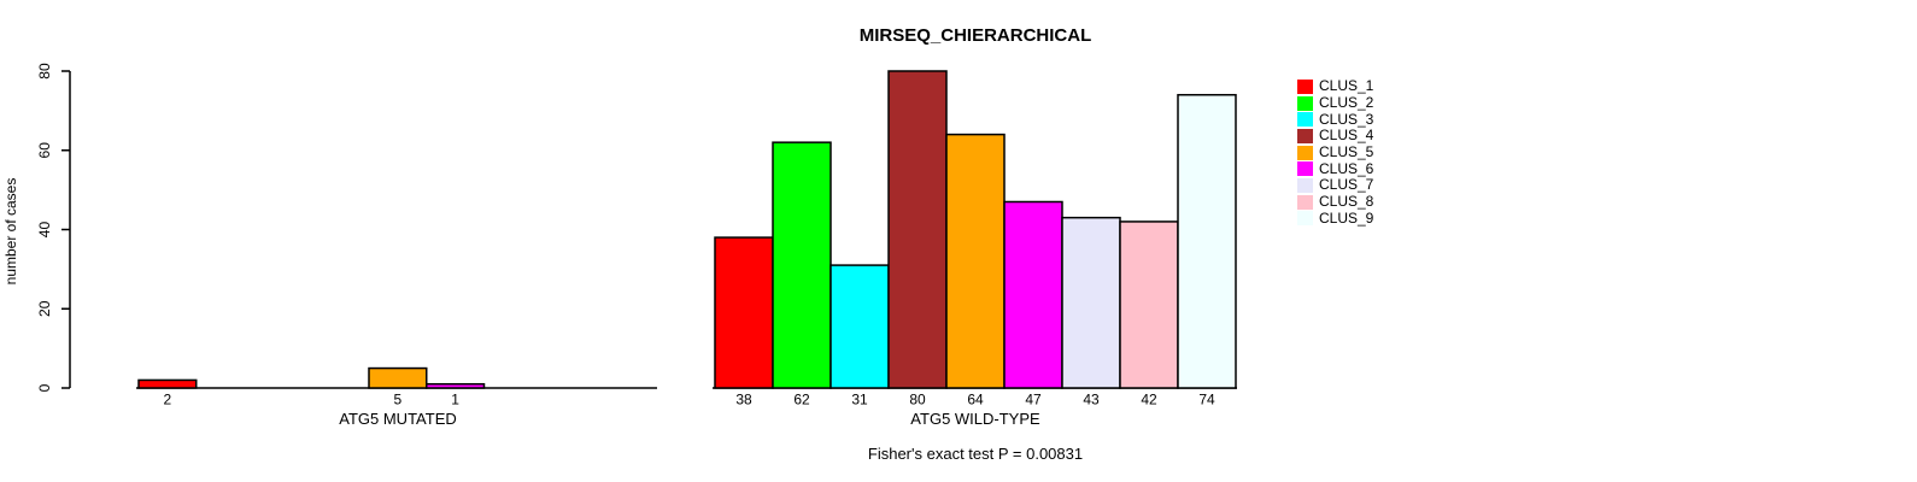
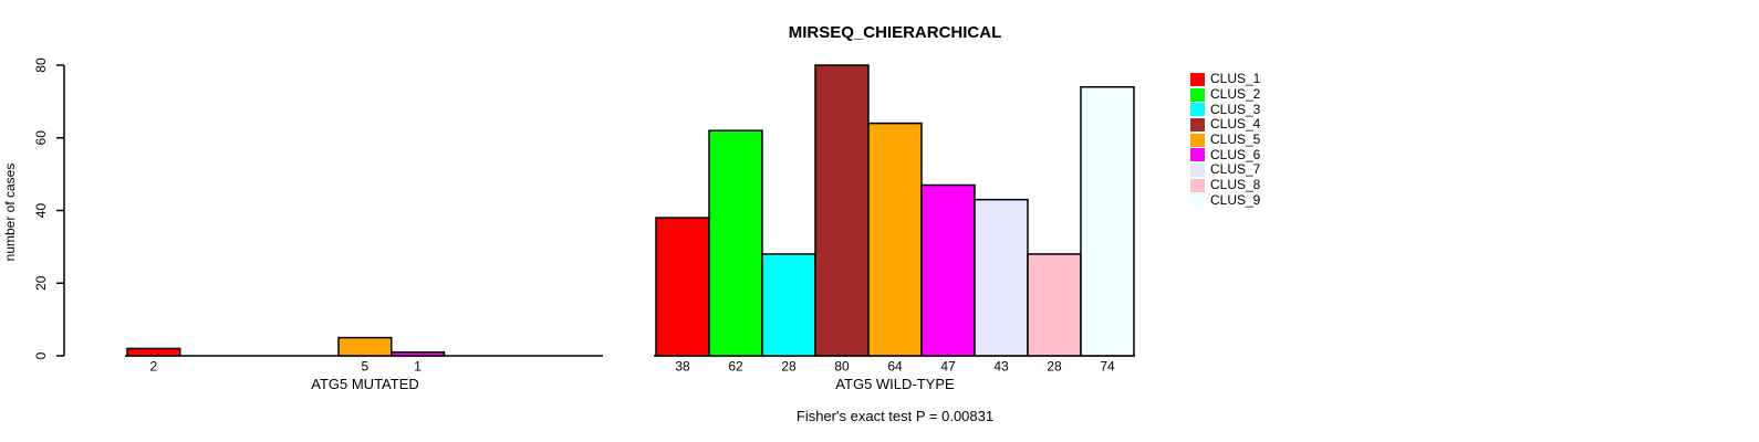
CLUS_3/ATG5 WILD-TYPE: 31 -> 28
CLUS_8/ATG5 WILD-TYPE: 42 -> 28
